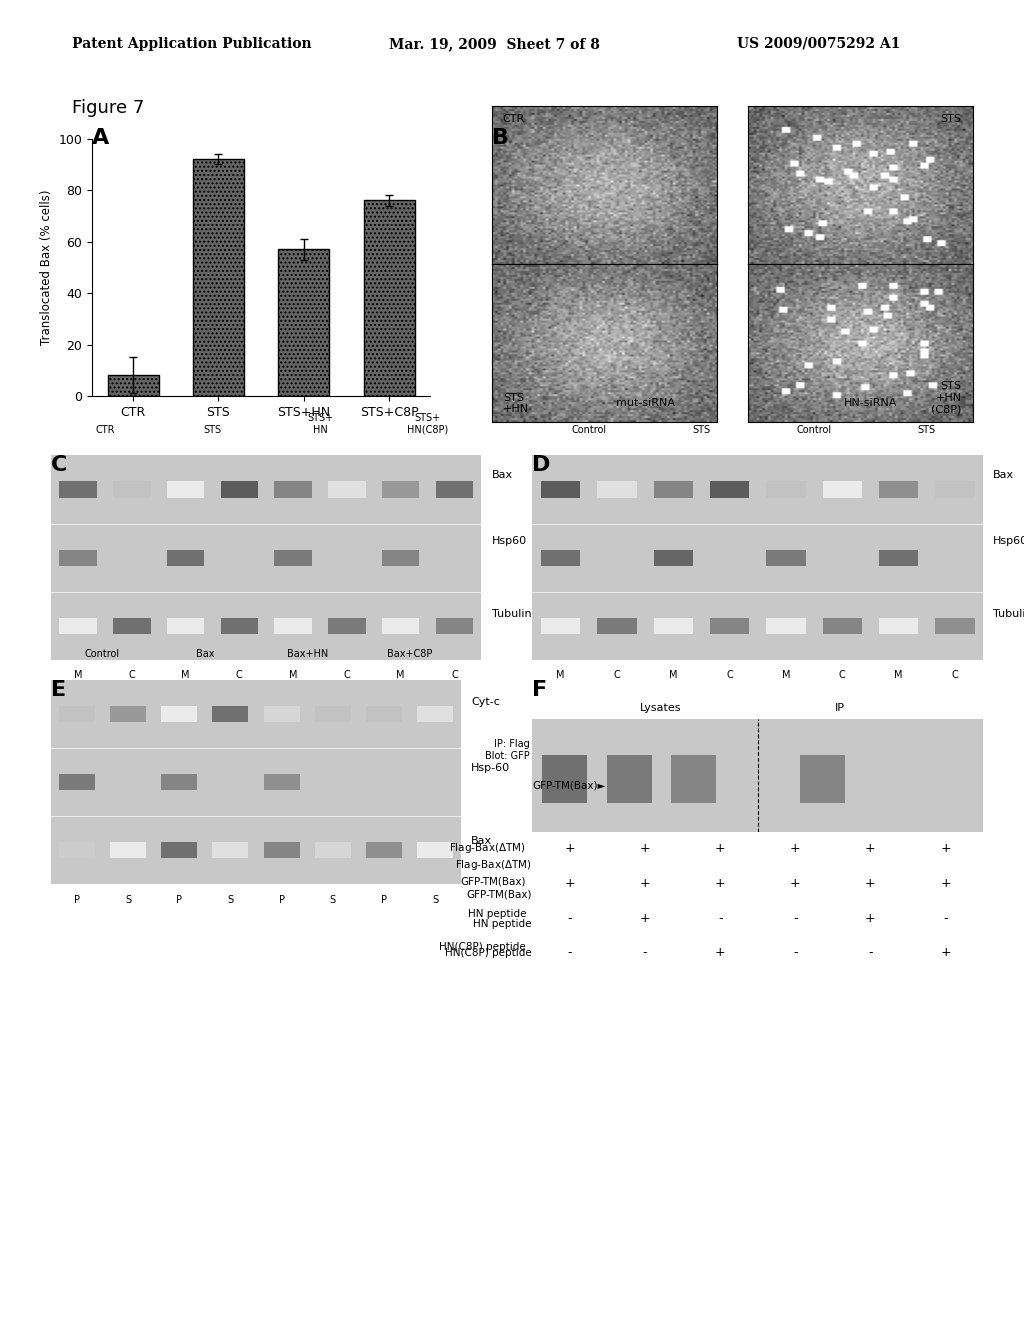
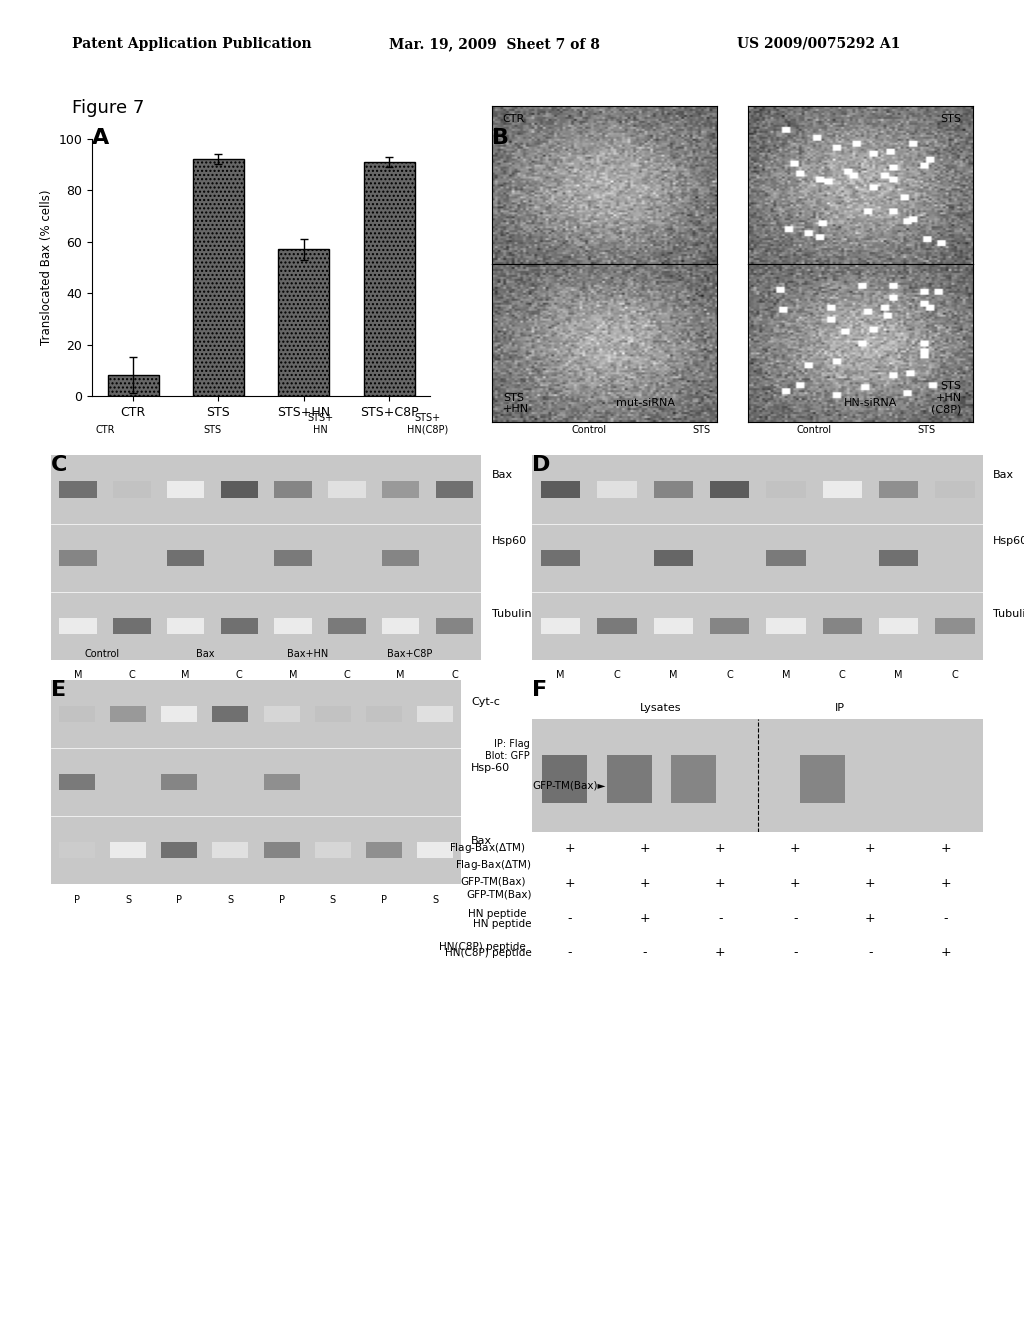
STS+C8P: 76 -> 91
